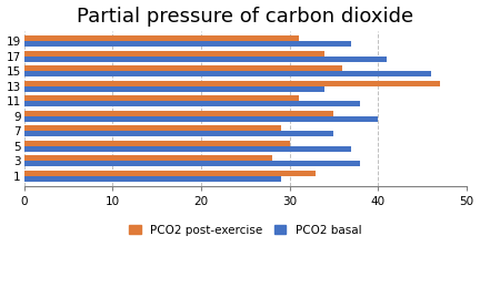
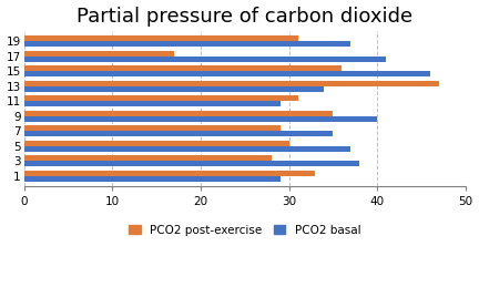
PCO2 post-exercise/17: 34 -> 17
PCO2 basal/11: 38 -> 29
